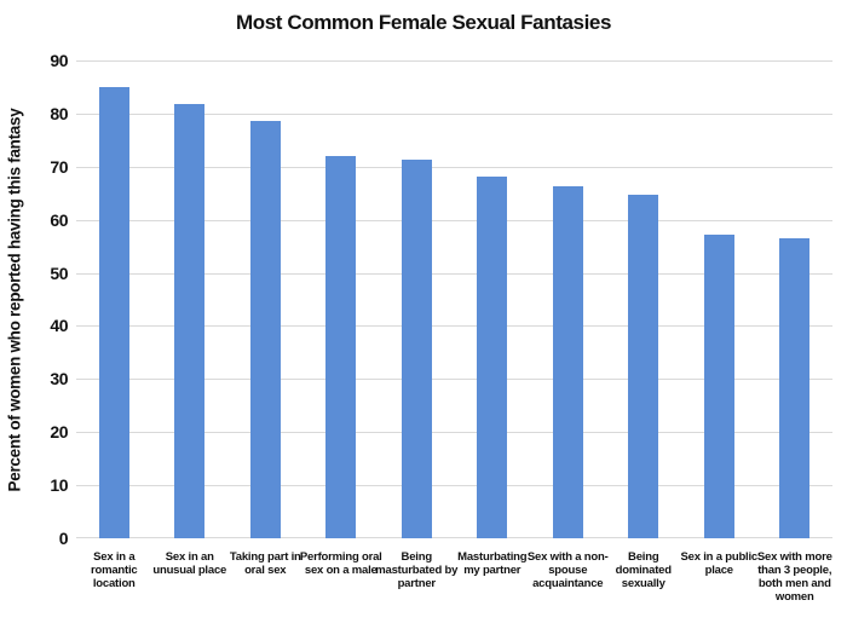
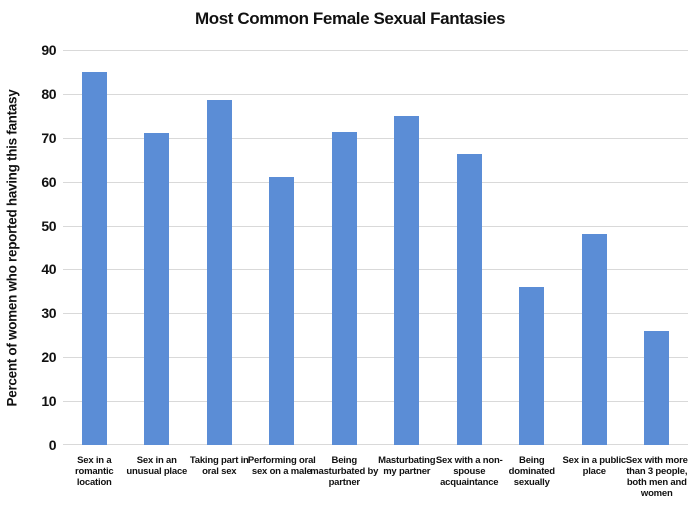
Sex in an unusual place: 82 -> 71
Performing oral sex on a male: 72 -> 61
Masturbating my partner: 68 -> 75
Being dominated sexually: 65 -> 36
Sex in a public place: 57 -> 48
Sex with more than 3 people, both men and women: 56 -> 26
